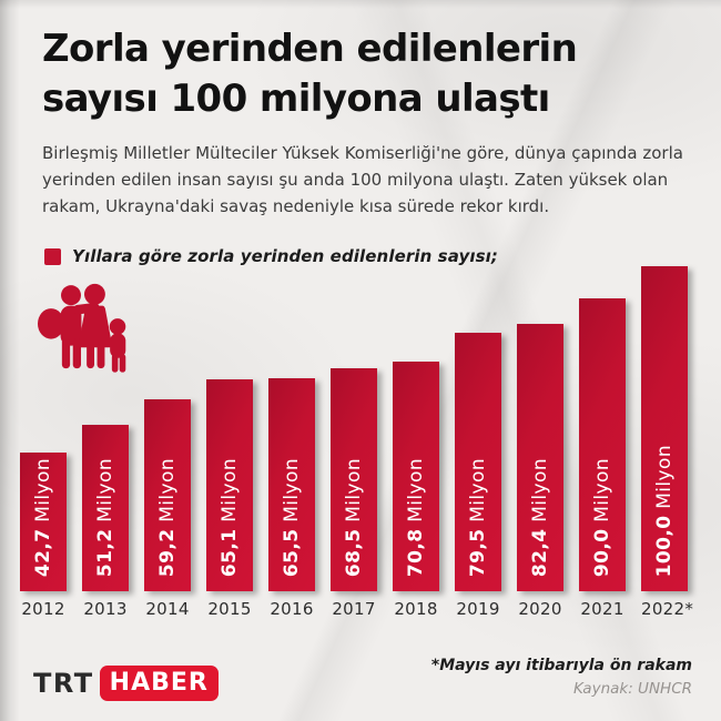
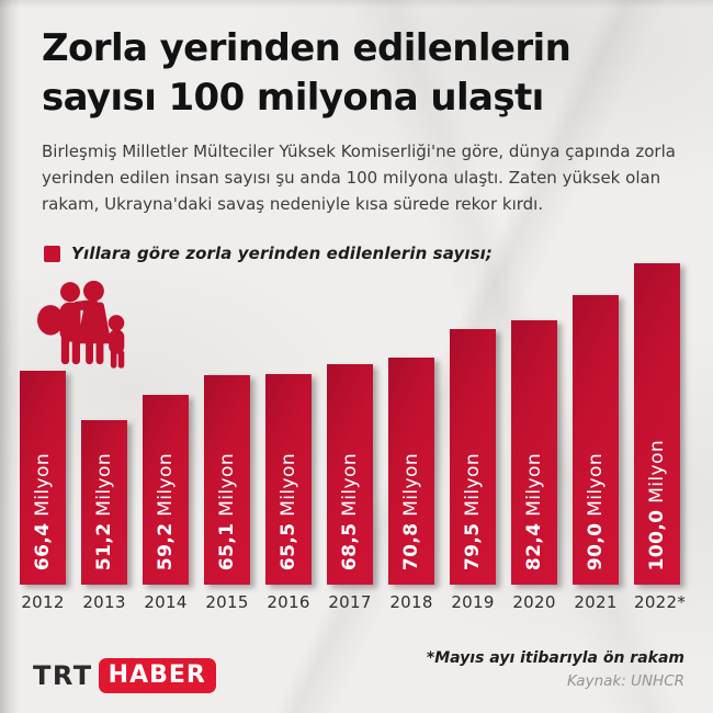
2012: 42,7 -> 66,4
